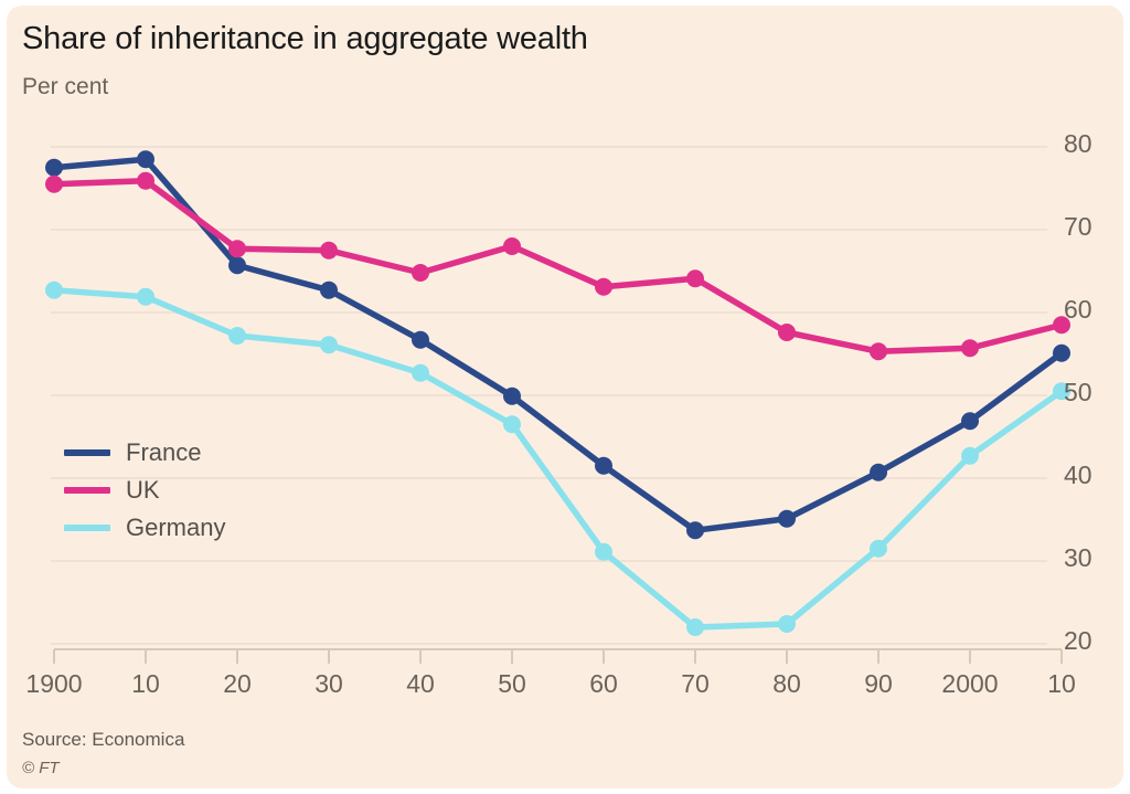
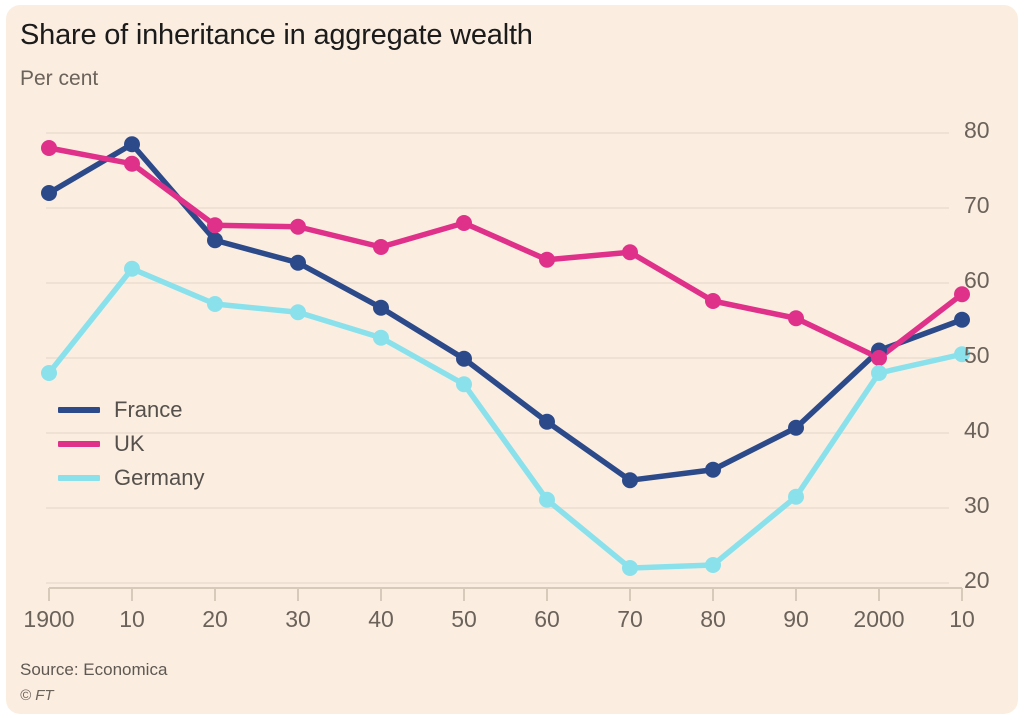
France/1900: 78 -> 72
UK/1900: 76 -> 78
Germany/1900: 63 -> 48
France/2000: 47 -> 51
UK/2000: 56 -> 50
Germany/2000: 43 -> 48
